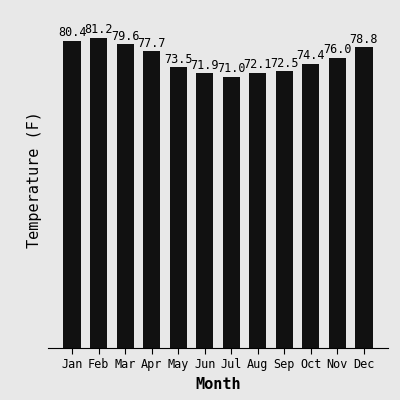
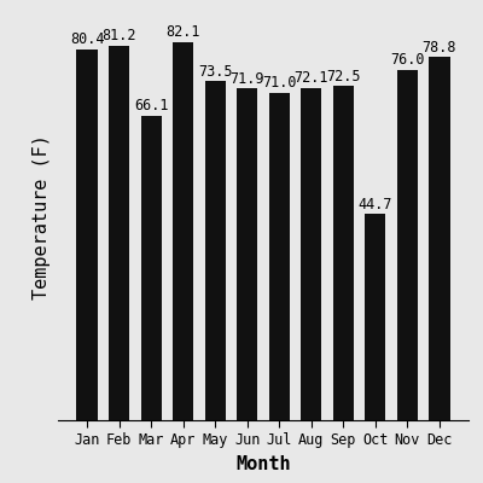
Mar: 79.6 -> 66.1
Apr: 77.7 -> 82.1
Oct: 74.4 -> 44.7
